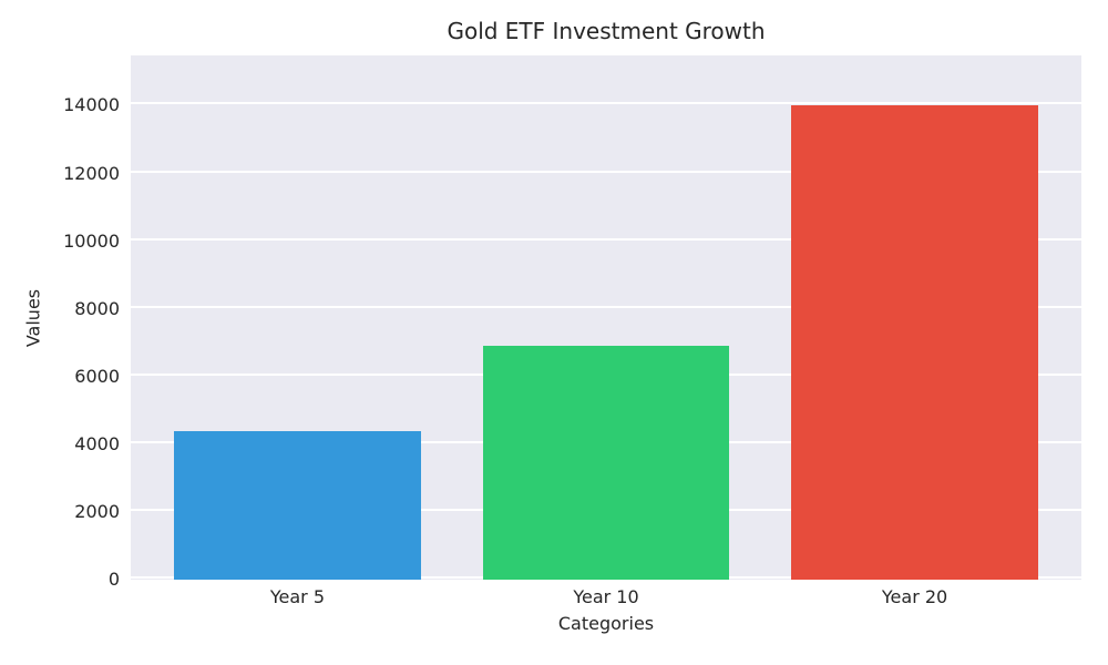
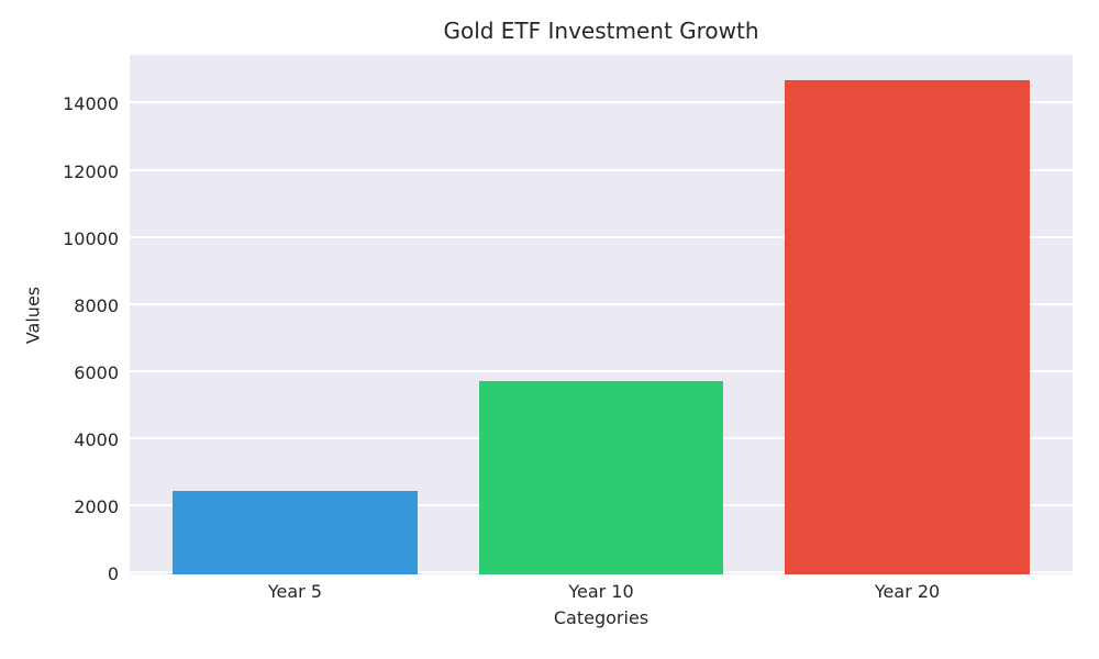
Year 5: 4400 -> 2500
Year 10: 6900 -> 5800
Year 20: 14000 -> 14800
